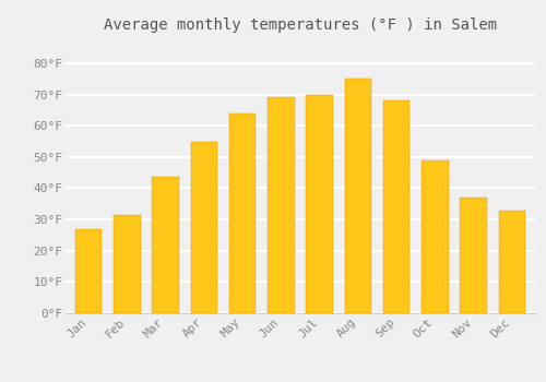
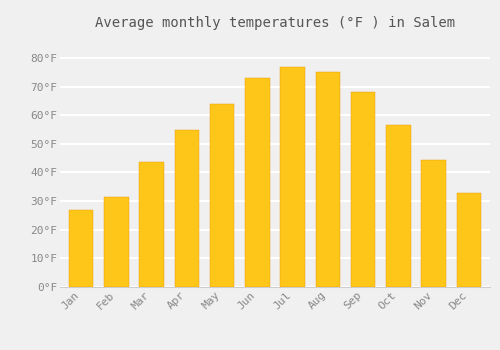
Jun: 69.0°F -> 73.0°F
Jul: 70.0°F -> 77.0°F
Oct: 49.0°F -> 56.5°F
Nov: 37.0°F -> 44.5°F
